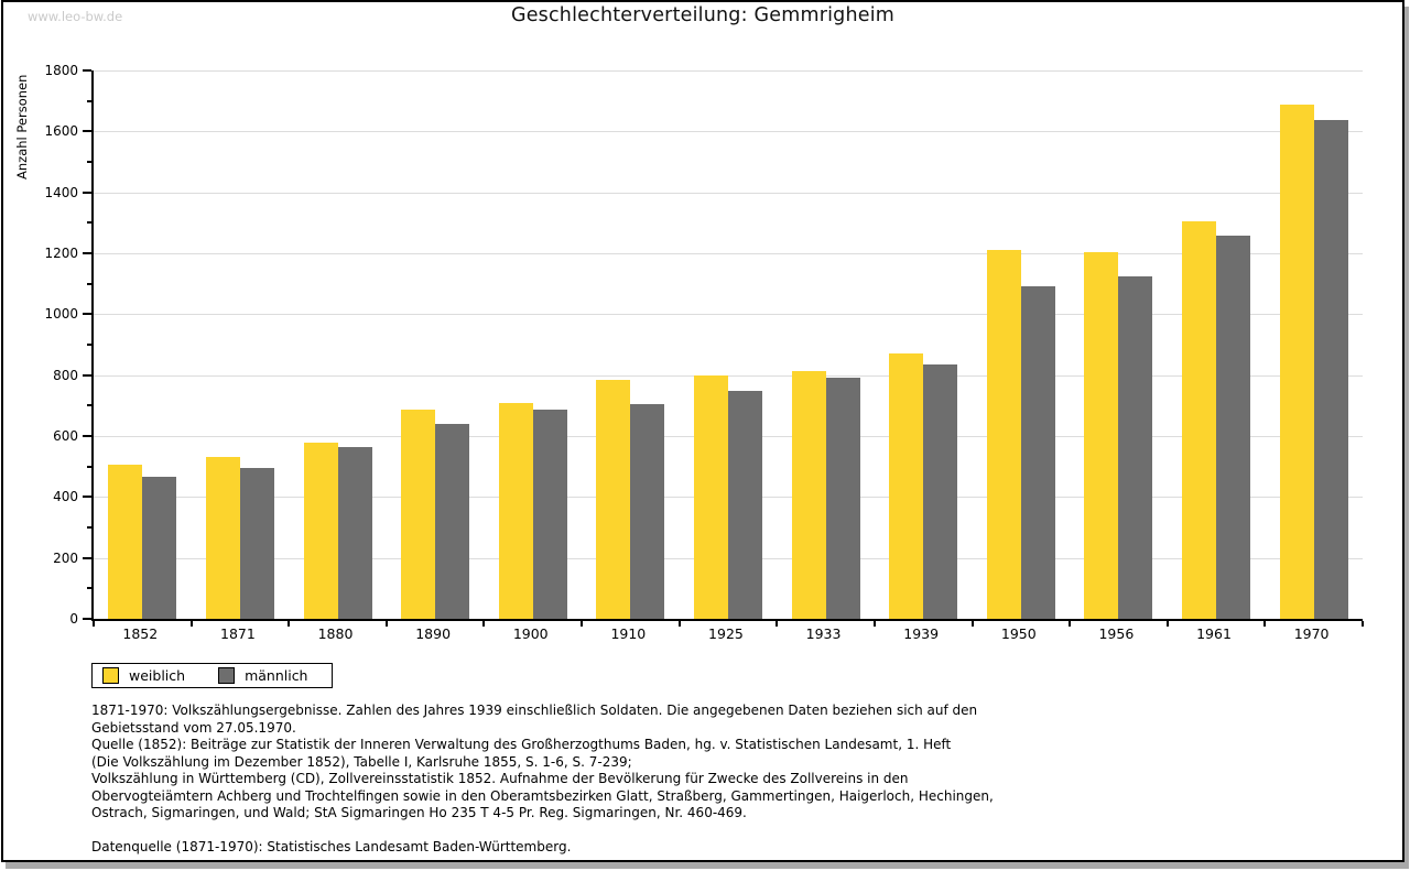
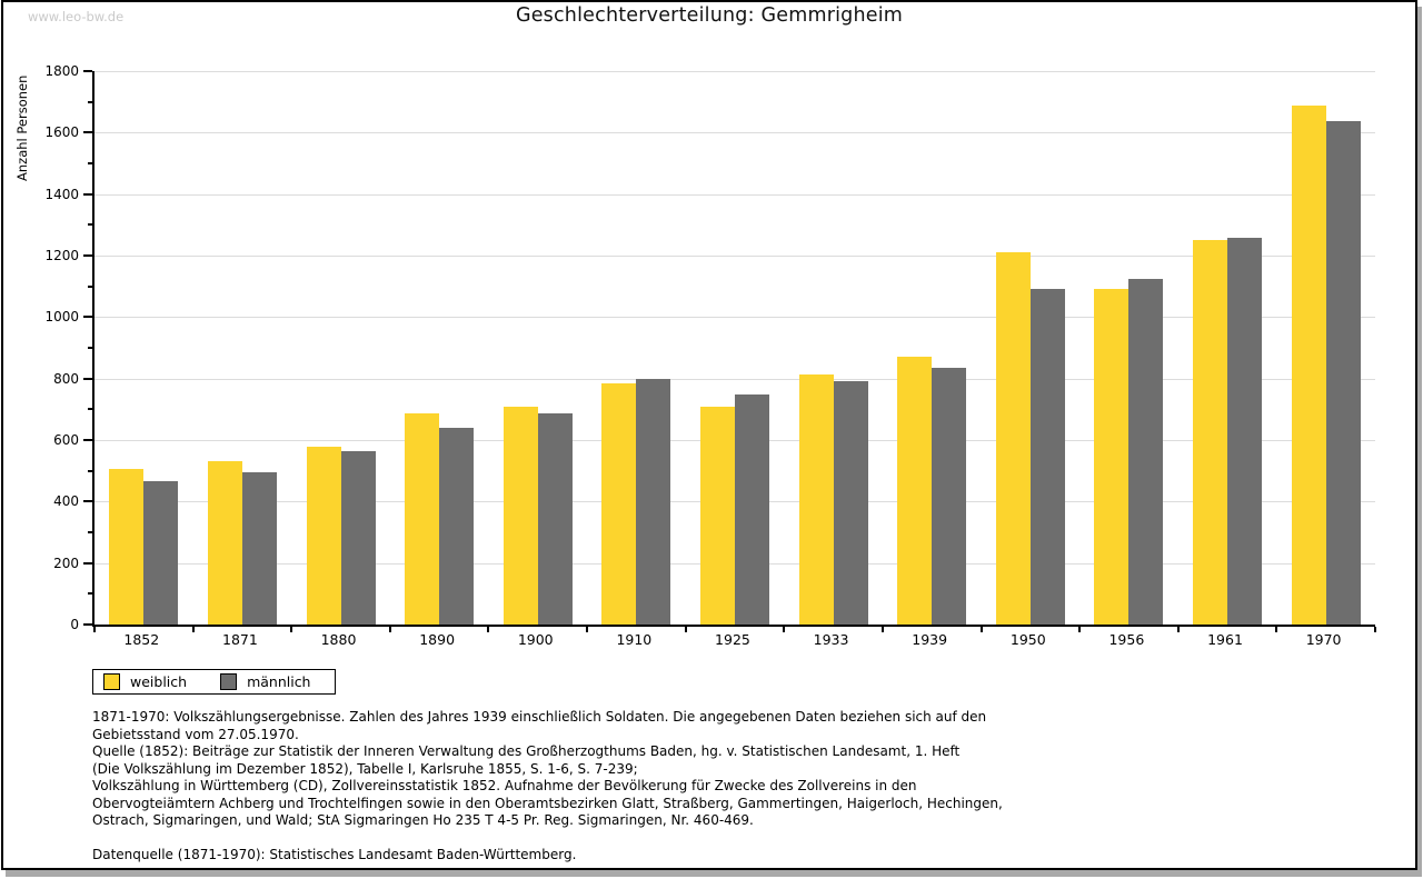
männlich/1910: 700 -> 800
weiblich/1925: 800 -> 710
weiblich/1956: 1200 -> 1090
weiblich/1961: 1300 -> 1250
